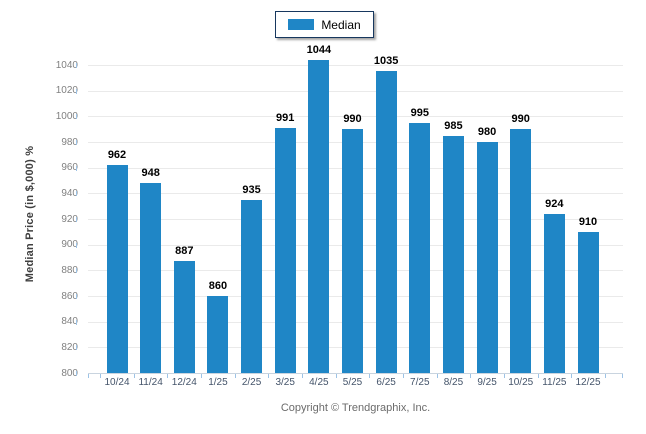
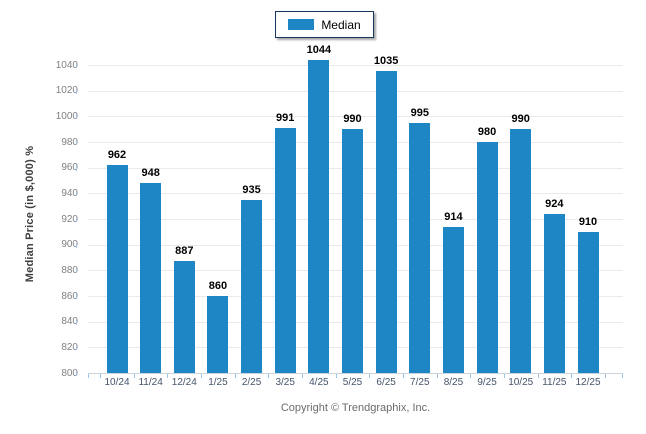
8/25: 985 -> 914
